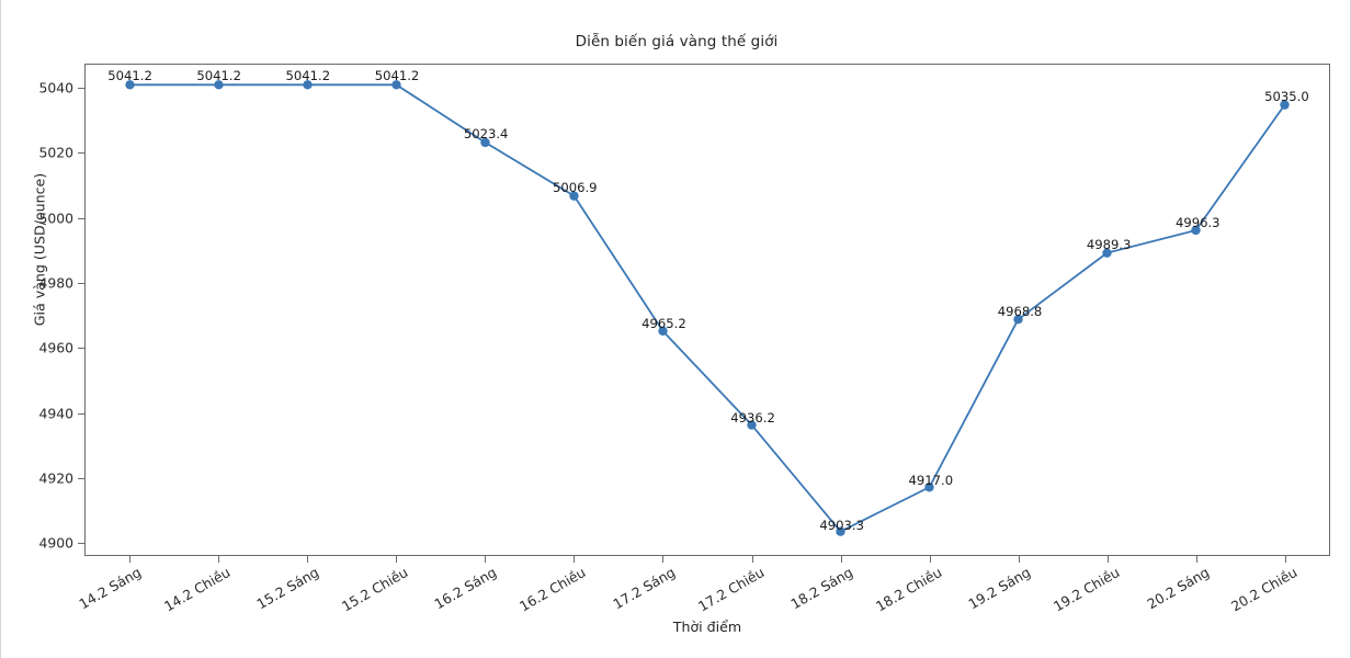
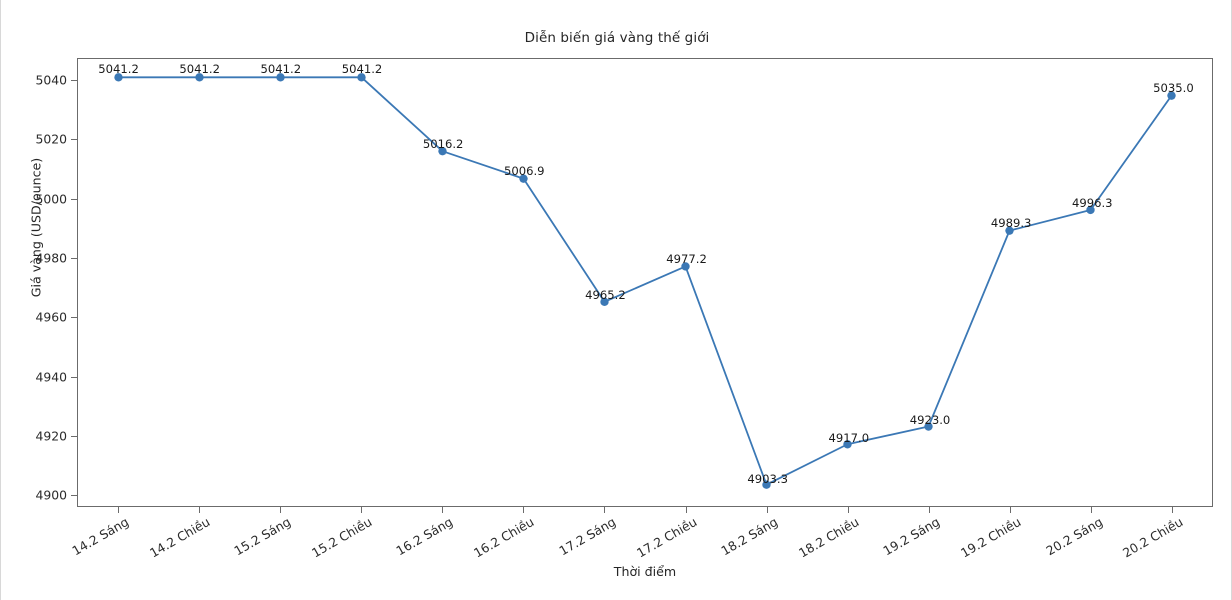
16.2 Sáng: 5023.4 -> 5016.2
17.2 Chiều: 4936.2 -> 4977.2
19.2 Sáng: 4968.8 -> 4923.0
